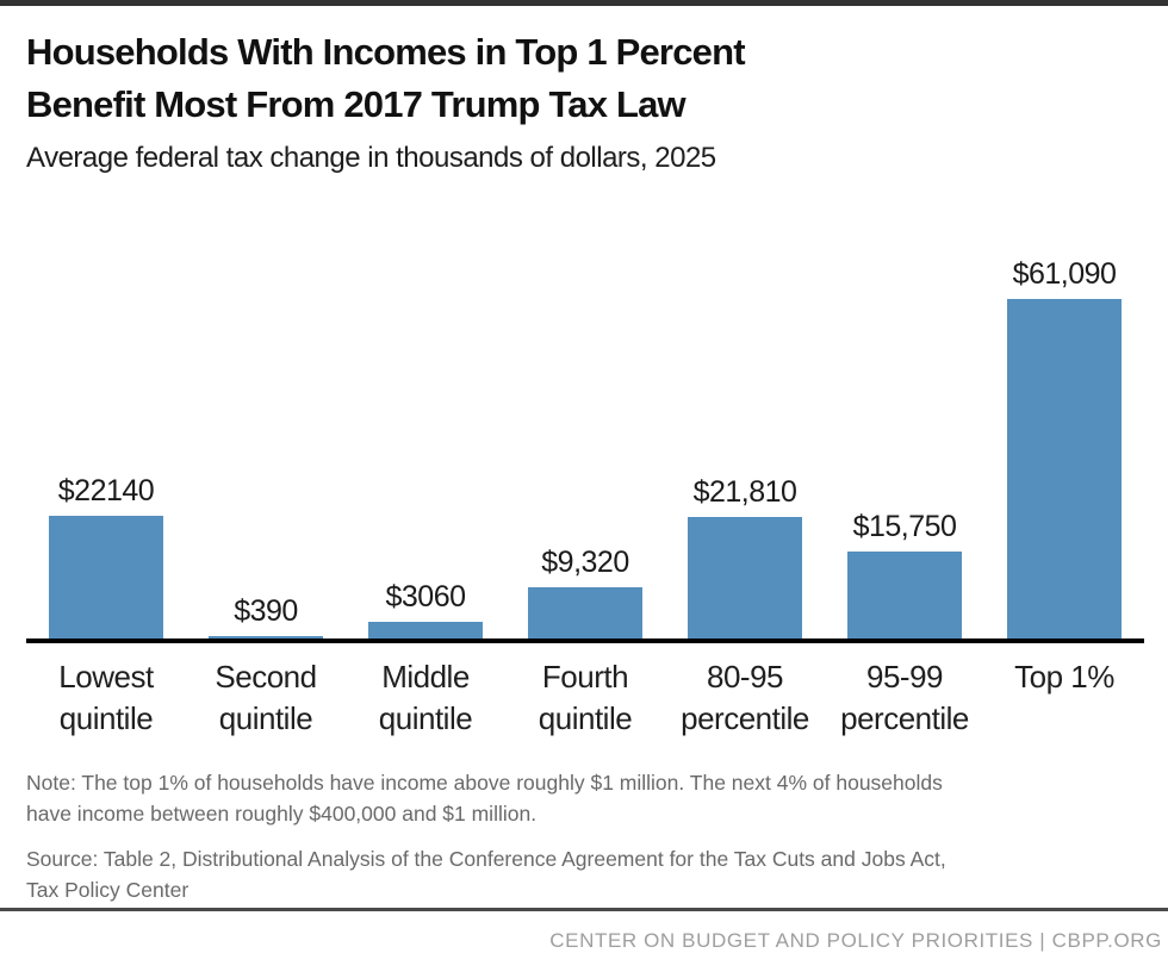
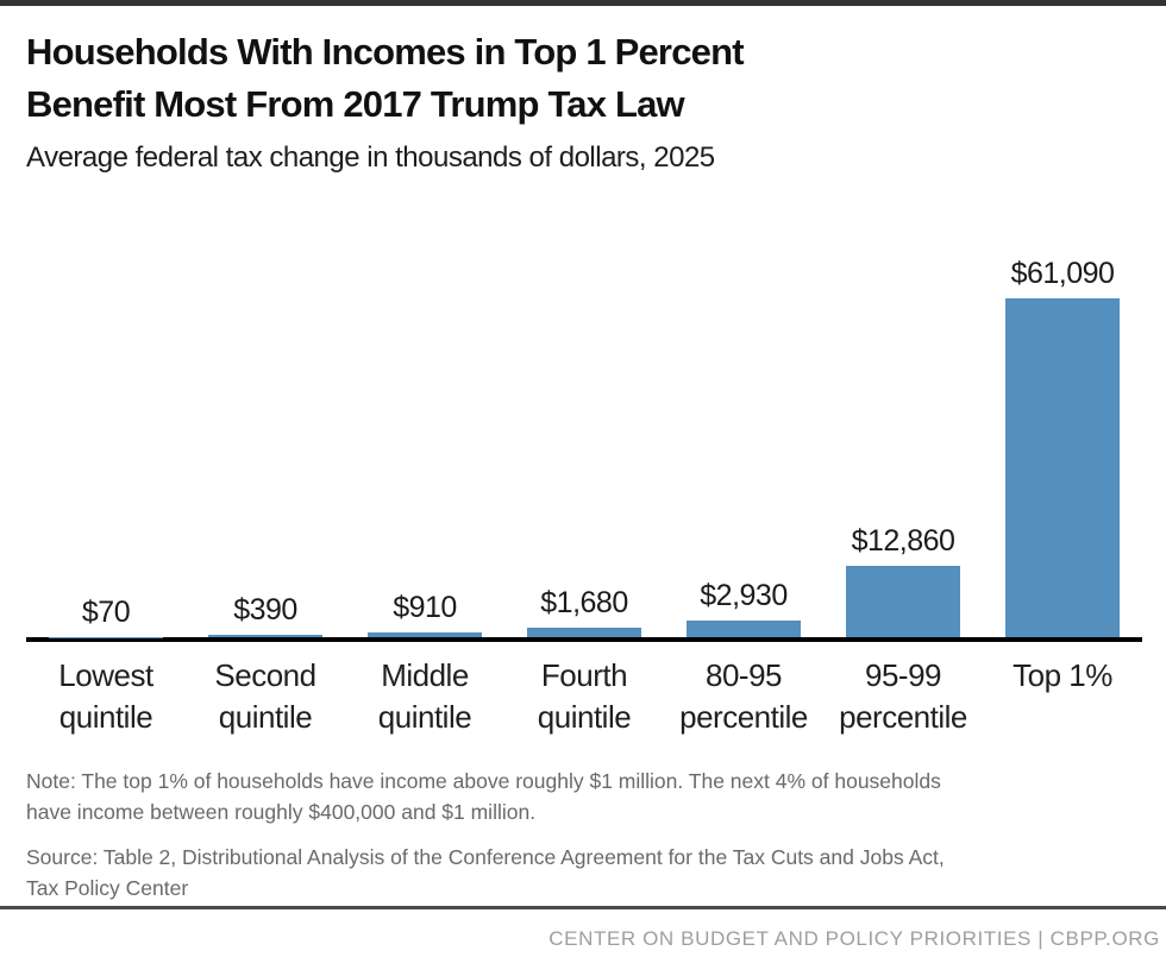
Lowest quintile: $22140 -> $70
Middle quintile: $3060 -> $910
Fourth quintile: $9,320 -> $1,680
80-95 percentile: $21,810 -> $2,930
95-99 percentile: $15,750 -> $12,860
